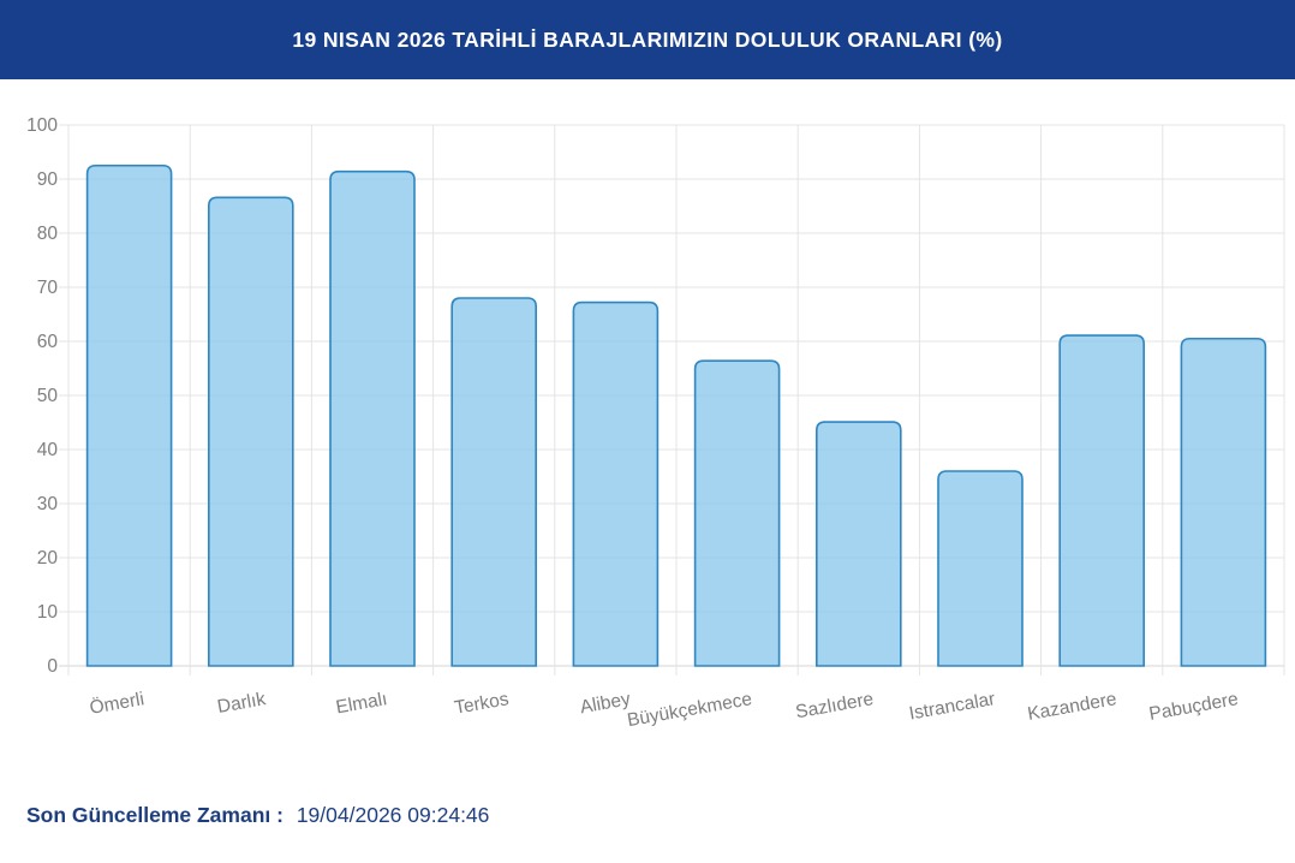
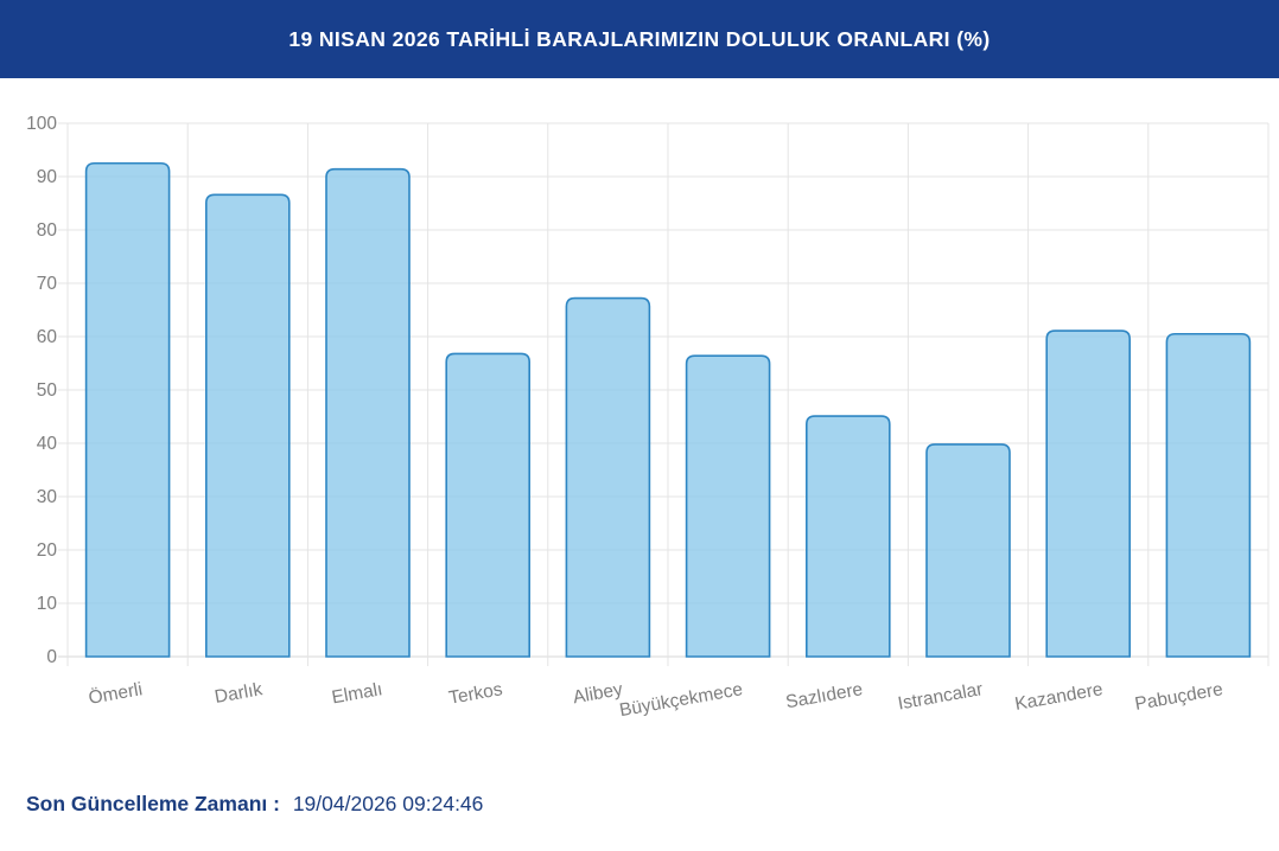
Terkos: 68 -> 57
Istrancalar: 36 -> 40
